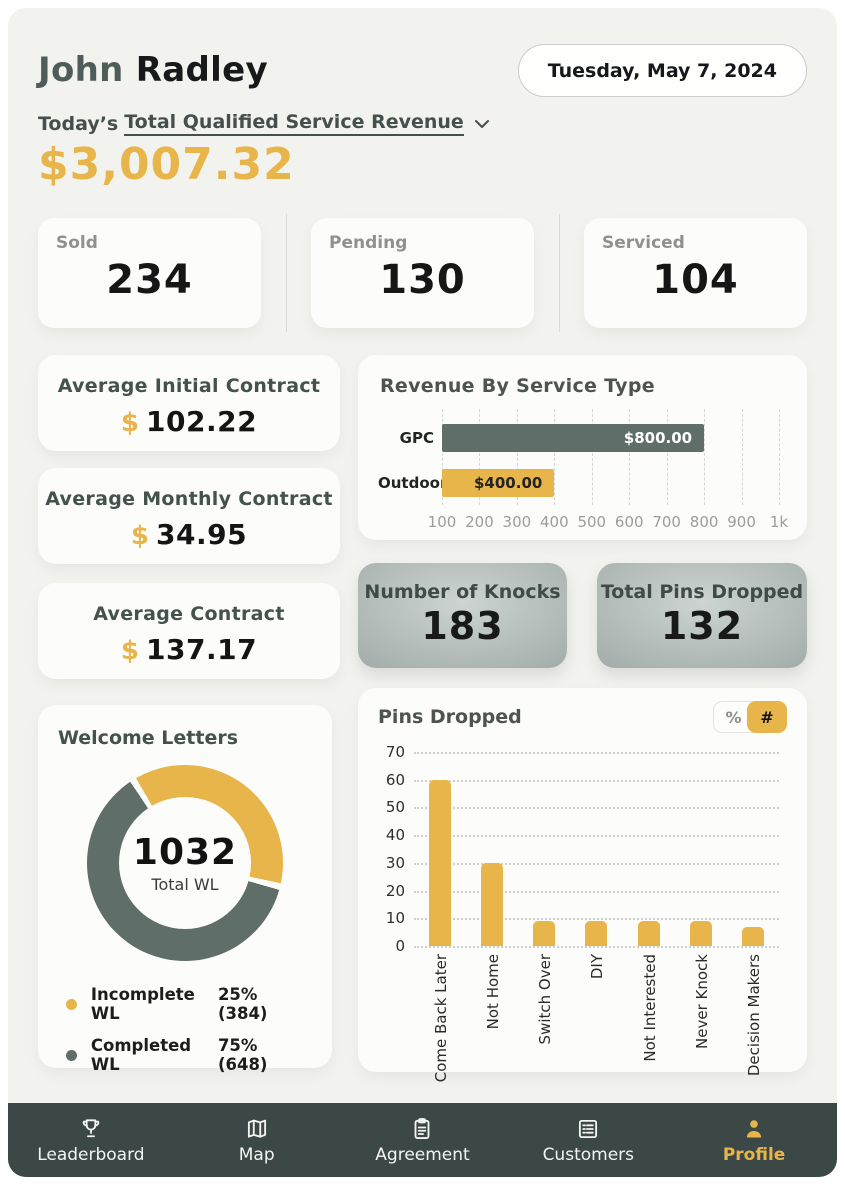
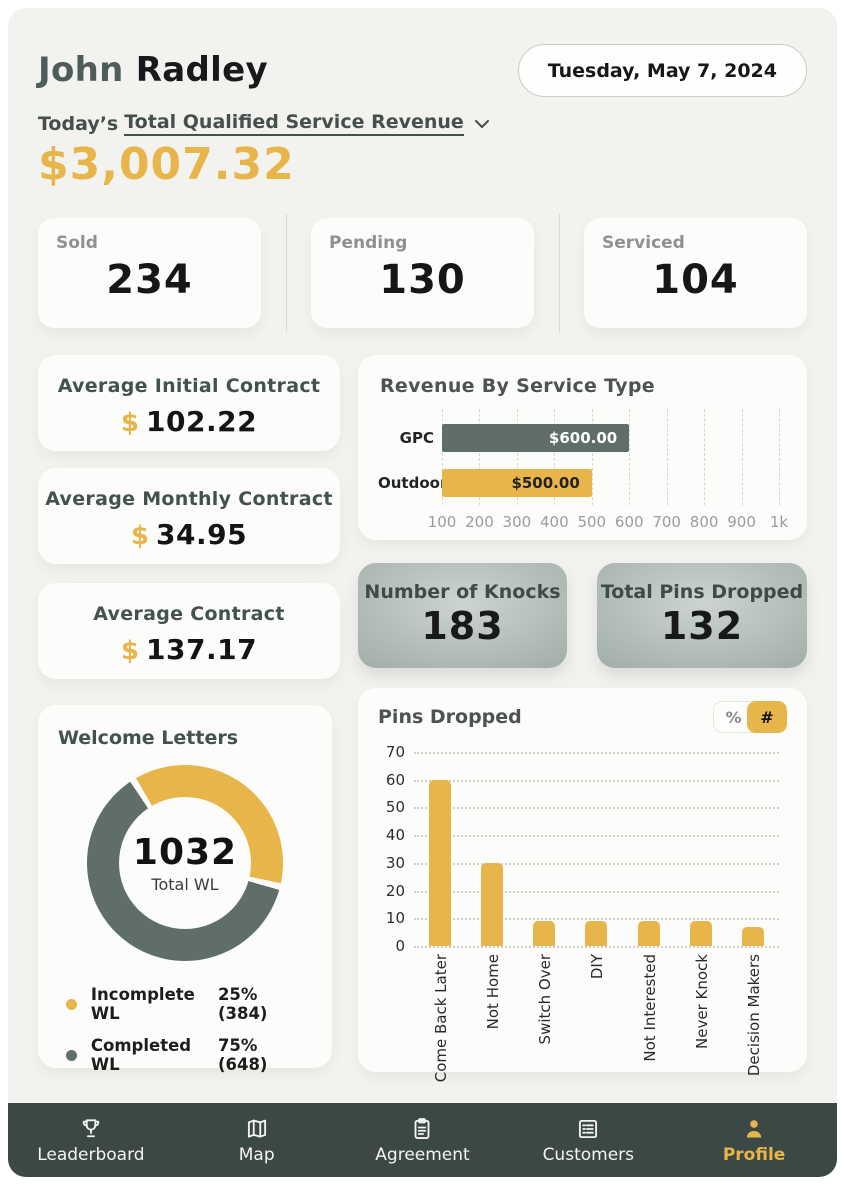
Revenue By Service Type/GPC: $800.00 -> $600.00
Revenue By Service Type/Outdoor: $400.00 -> $500.00
